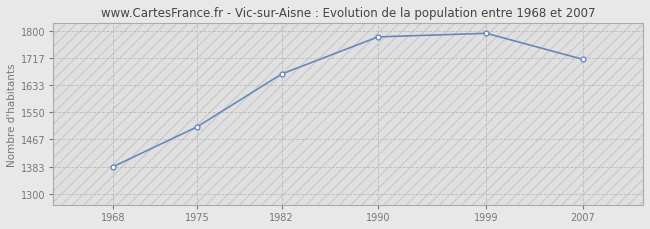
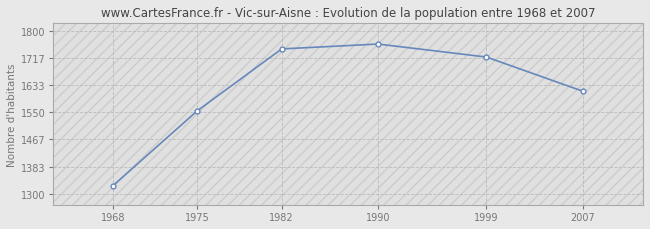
1968: 1383 -> 1325
1975: 1506 -> 1555
1982: 1668 -> 1745
1990: 1782 -> 1760
1999: 1793 -> 1720
2007: 1713 -> 1615
